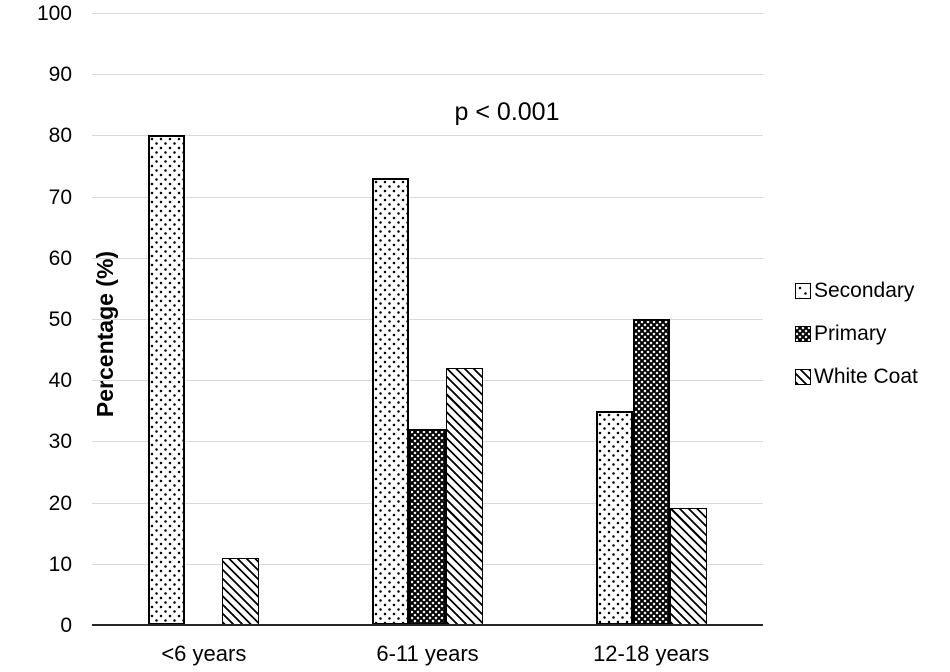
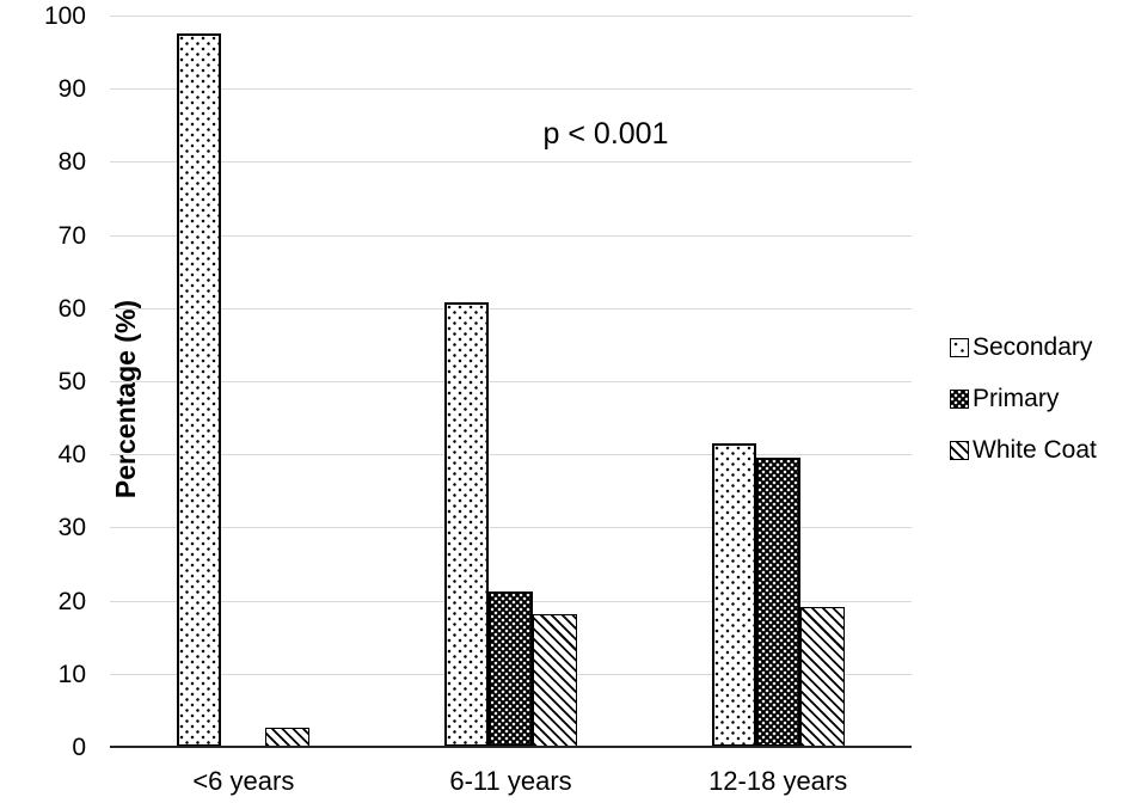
Secondary/<6 years: 80 -> 98
White Coat/<6 years: 11 -> 3
Secondary/6-11 years: 73 -> 61
Primary/6-11 years: 32 -> 21
White Coat/6-11 years: 42 -> 18
Secondary/12-18 years: 35 -> 42
Primary/12-18 years: 50 -> 40
